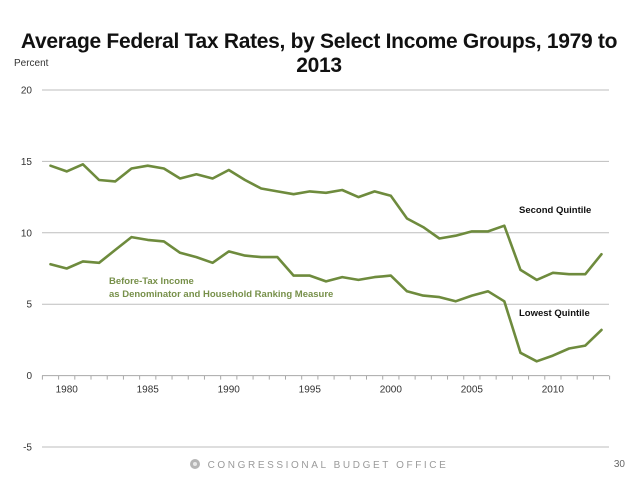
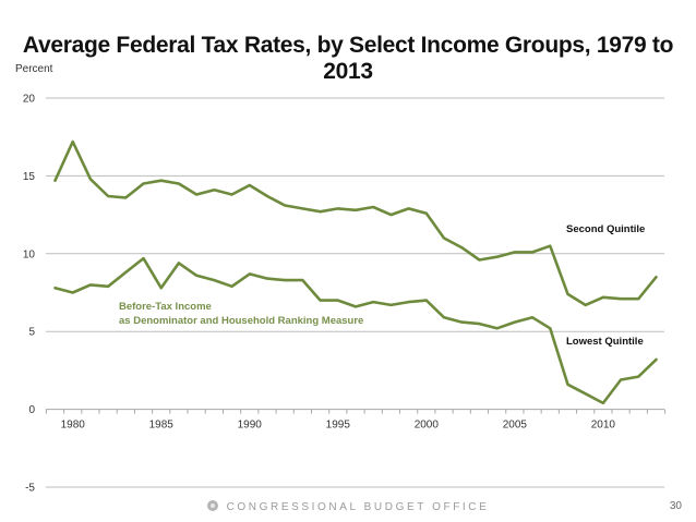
Second Quintile/1980: 14.3 -> 17.2
Lowest Quintile/1985: 9.5 -> 7.8
Lowest Quintile/2010: 1.4 -> 0.4
